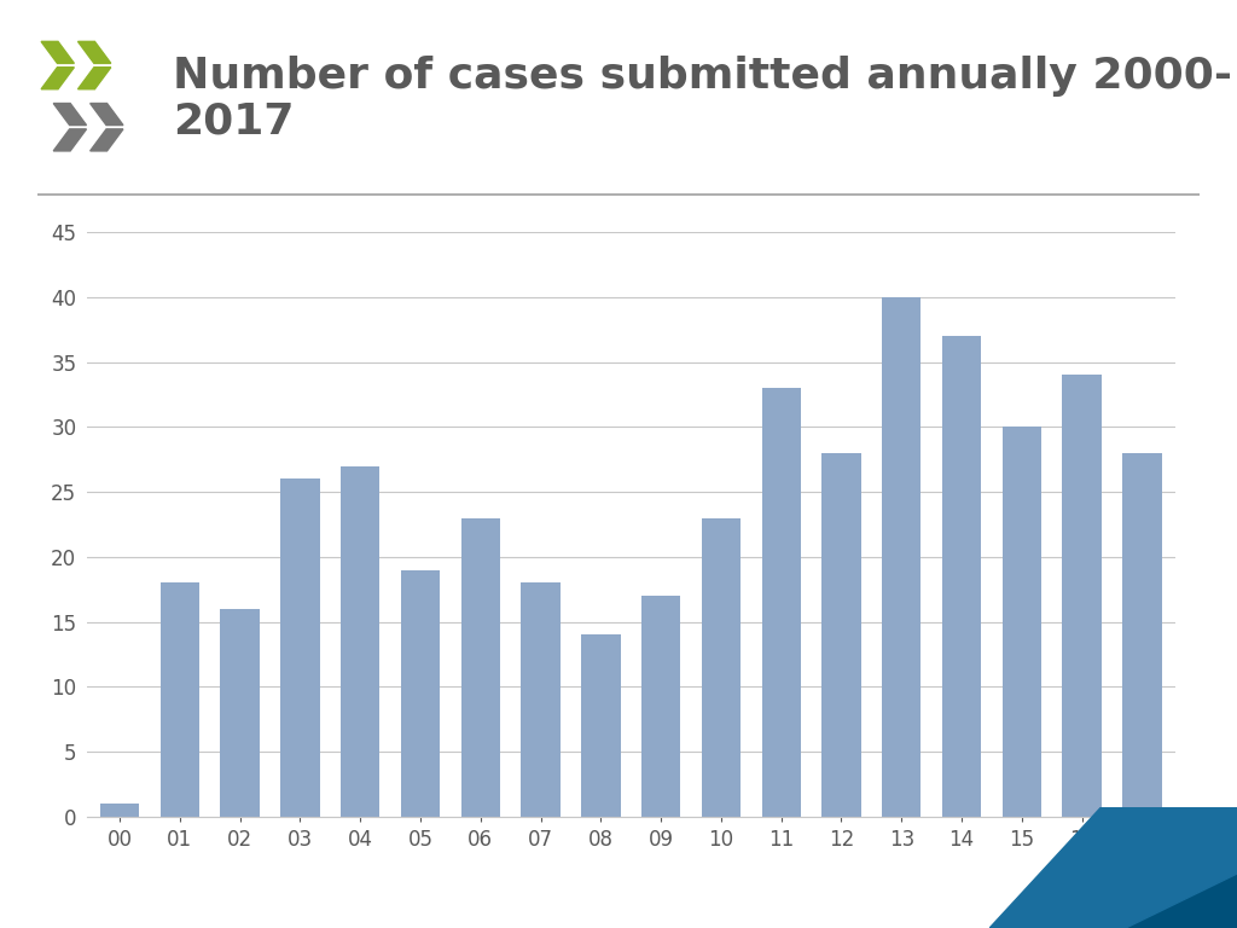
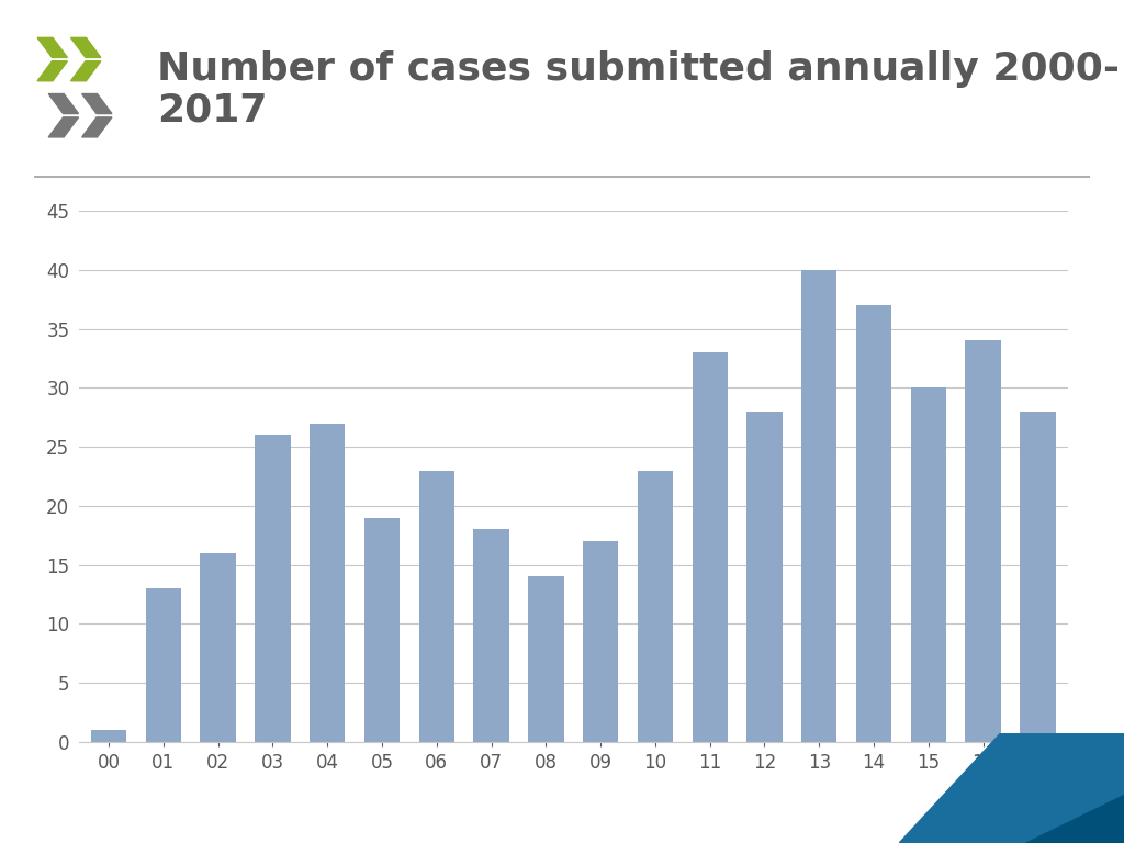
01: 18 -> 13
